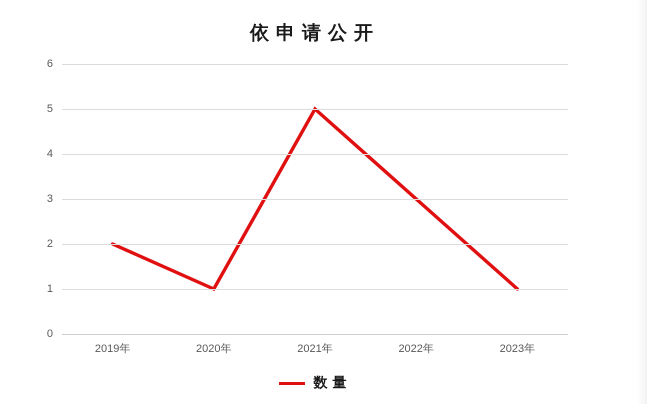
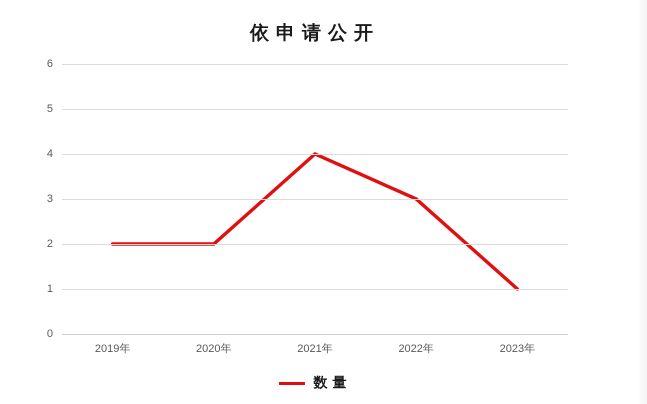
2020年: 1 -> 2
2021年: 5 -> 4
